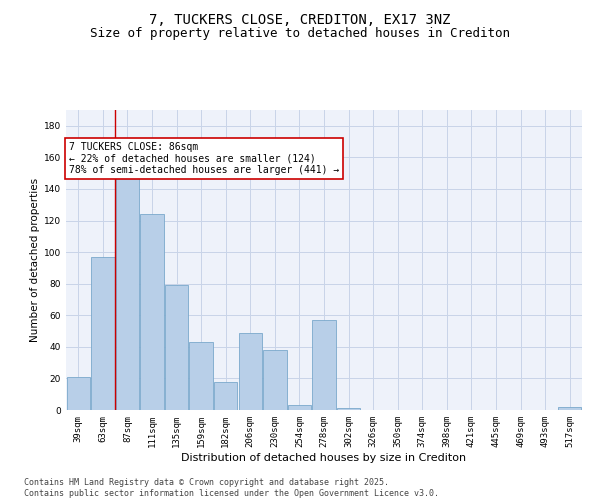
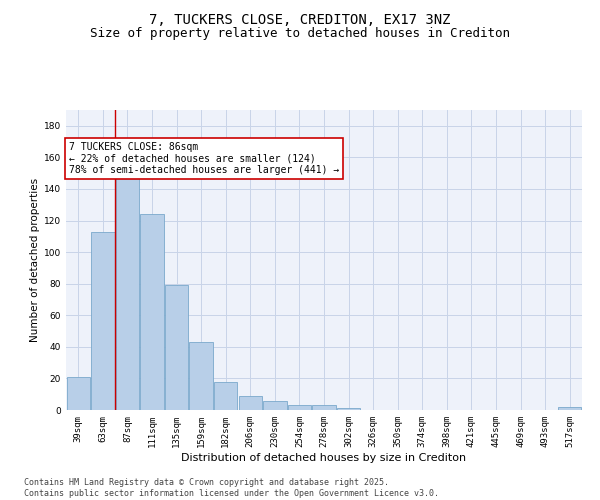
63sqm: 97 -> 113
206sqm: 49 -> 9
230sqm: 38 -> 6
278sqm: 57 -> 3
